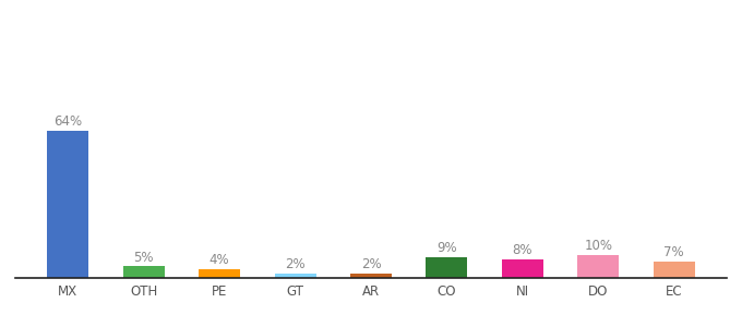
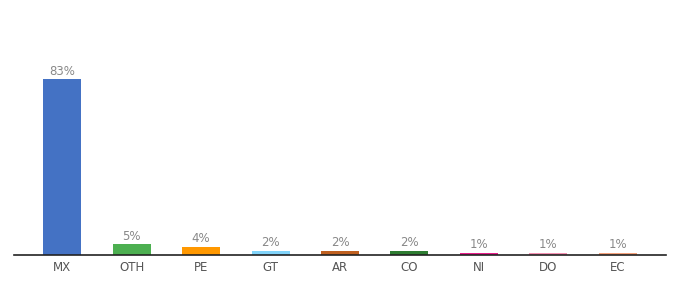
MX: 64% -> 83%
CO: 9% -> 2%
NI: 8% -> 1%
DO: 10% -> 1%
EC: 7% -> 1%
